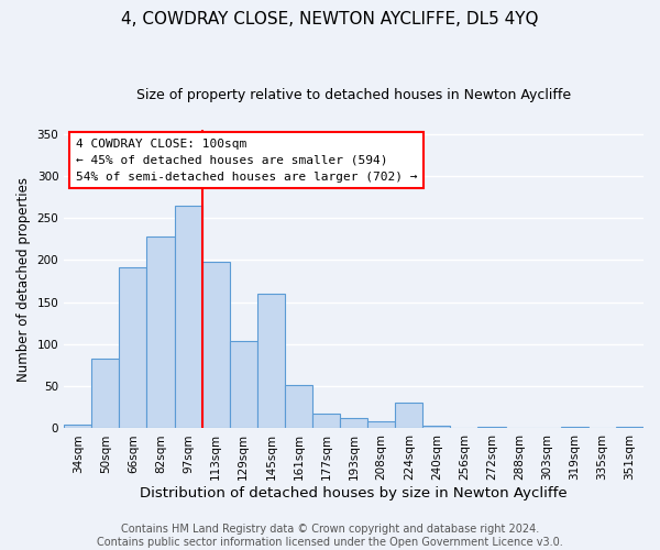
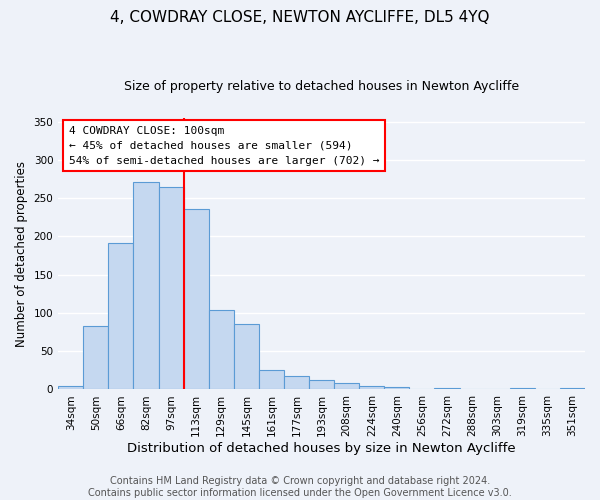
82sqm: 228 -> 271
113sqm: 198 -> 236
145sqm: 160 -> 85
161sqm: 52 -> 26
224sqm: 30 -> 5
